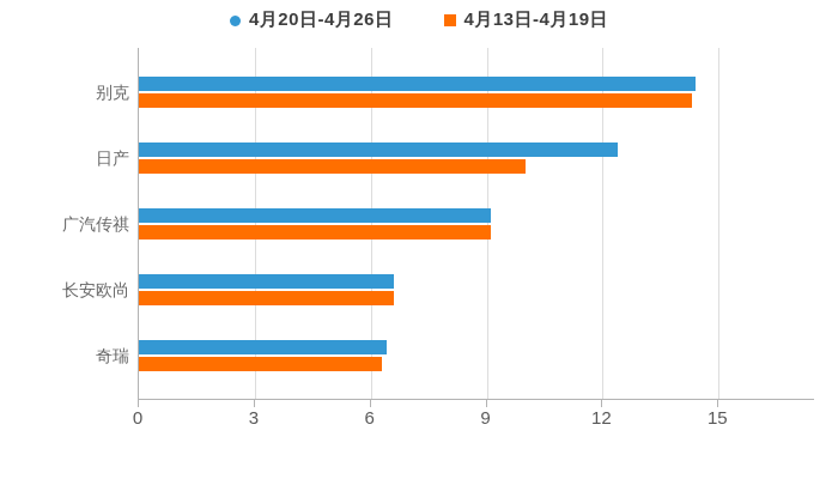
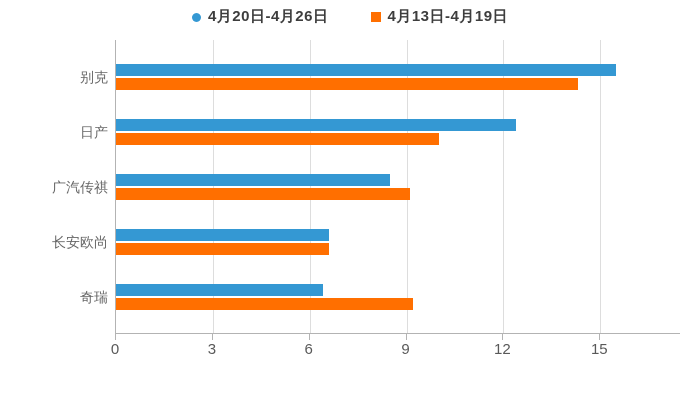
4月20日-4月26日/别克: 14.4 -> 15.5
4月20日-4月26日/广汽传祺: 9.1 -> 8.5
4月13日-4月19日/奇瑞: 6.3 -> 9.2
